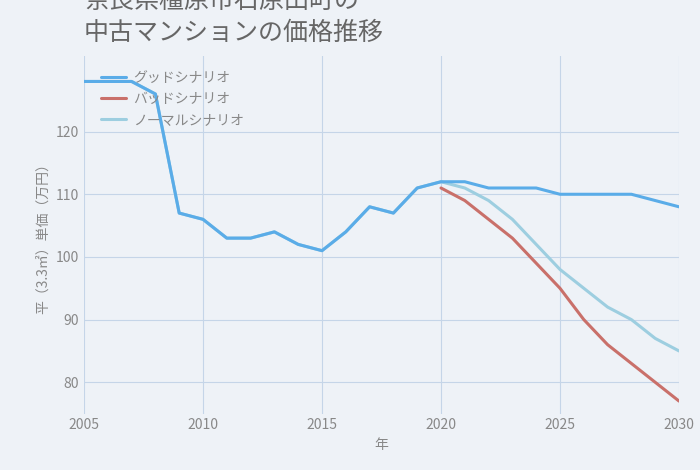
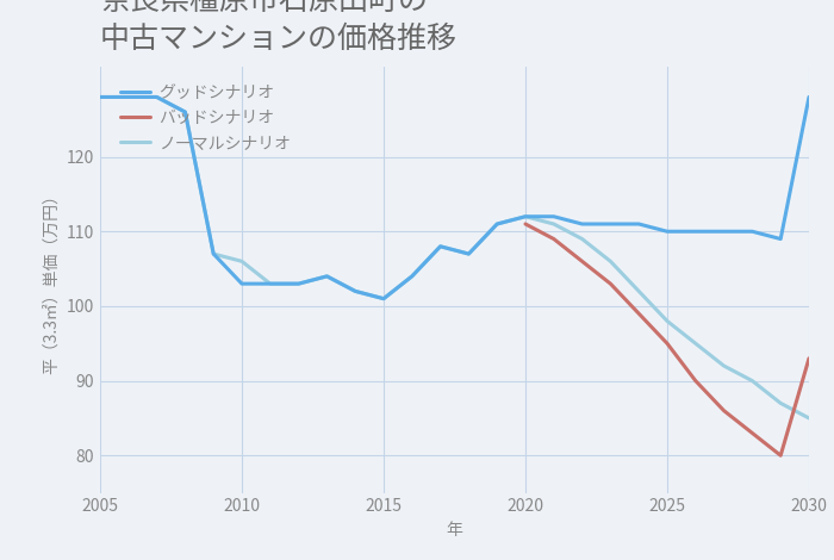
グッドシナリオ/2010: 106 -> 103
グッドシナリオ/2030: 108 -> 128
バッドシナリオ/2030: 77 -> 93
